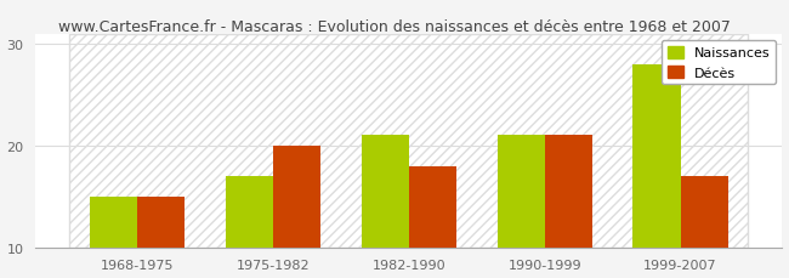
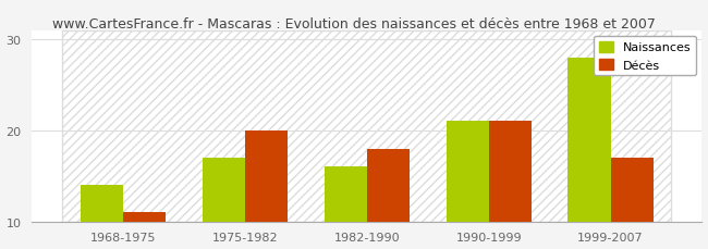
Naissances/1968-1975: 15 -> 14
Décès/1968-1975: 15 -> 11
Naissances/1982-1990: 21 -> 16
